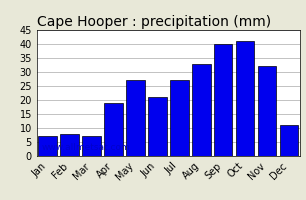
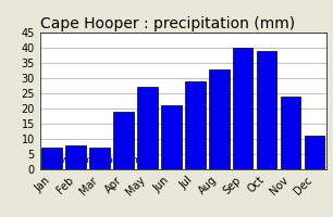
Jul: 27 -> 29
Oct: 41 -> 39
Nov: 32 -> 24
